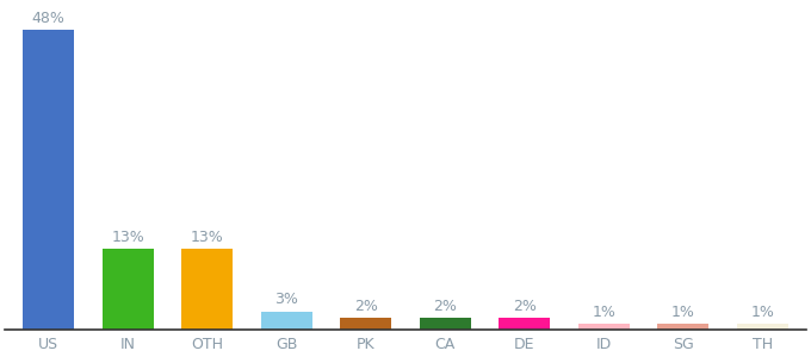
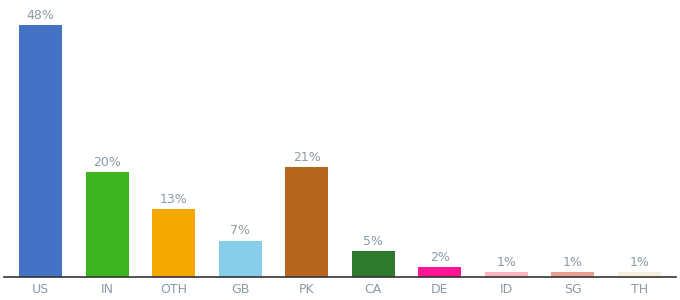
IN: 13% -> 20%
GB: 3% -> 7%
PK: 2% -> 21%
CA: 2% -> 5%
